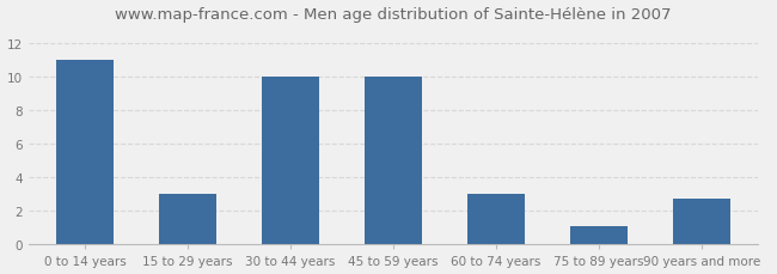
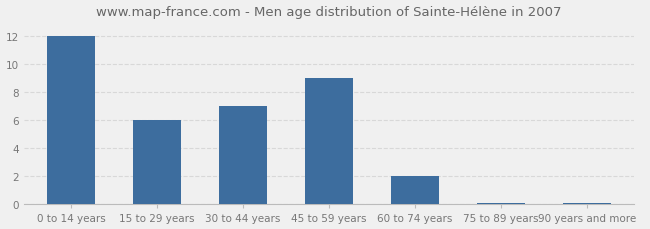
0 to 14 years: 11.0 -> 12.0
15 to 29 years: 3.0 -> 6.0
30 to 44 years: 10.0 -> 7.0
45 to 59 years: 10.0 -> 9.0
60 to 74 years: 3.0 -> 2.0
75 to 89 years: 1.1 -> 0.1
90 years and more: 2.7 -> 0.1
